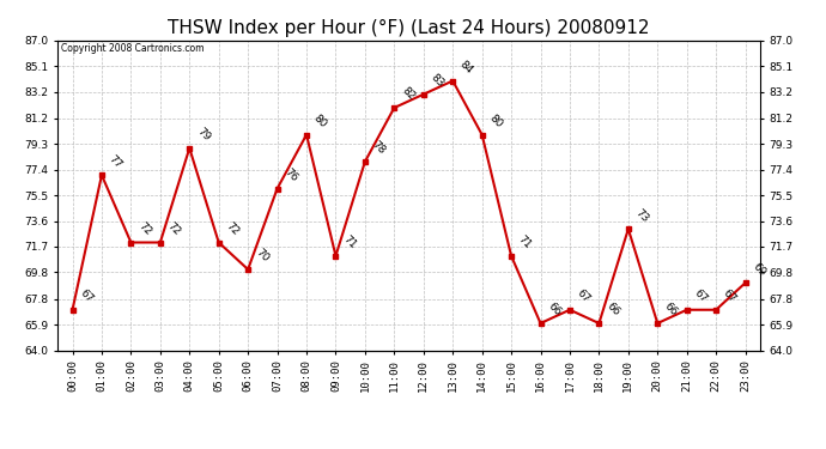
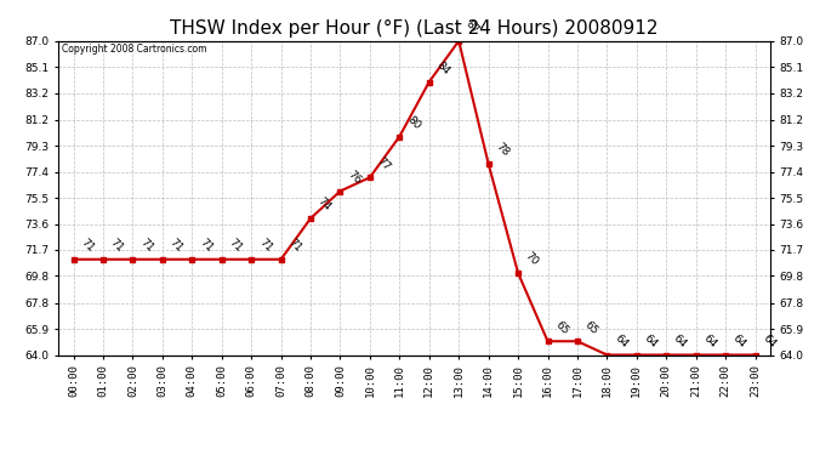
00:00: 67 -> 71
01:00: 77 -> 71
02:00: 72 -> 71
03:00: 72 -> 71
04:00: 79 -> 71
05:00: 72 -> 71
06:00: 70 -> 71
07:00: 76 -> 71
08:00: 80 -> 74
09:00: 71 -> 76
10:00: 78 -> 77
11:00: 82 -> 80
12:00: 83 -> 84
13:00: 84 -> 87
14:00: 80 -> 78
15:00: 71 -> 70
16:00: 66 -> 65
17:00: 67 -> 65
18:00: 66 -> 64
19:00: 73 -> 64
20:00: 66 -> 64
21:00: 67 -> 64
22:00: 67 -> 64
23:00: 69 -> 64
